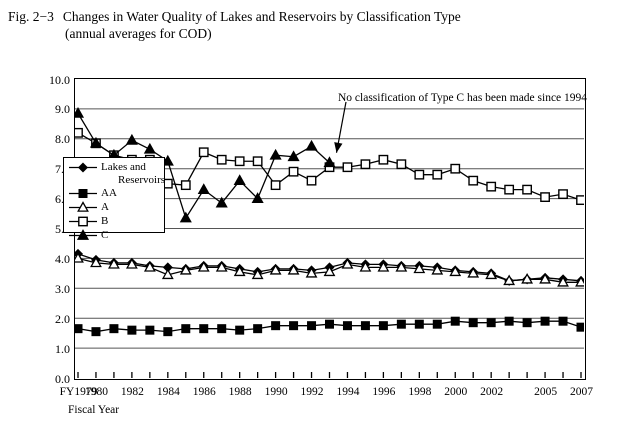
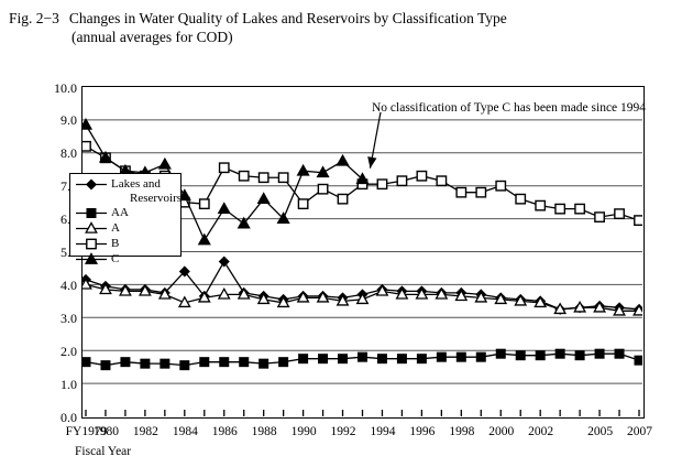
C/1982: 8.0 -> 7.4
Lakes and Reservoirs/1984: 3.7 -> 4.4
C/1984: 7.2 -> 6.7
Lakes and Reservoirs/1986: 3.8 -> 4.7
